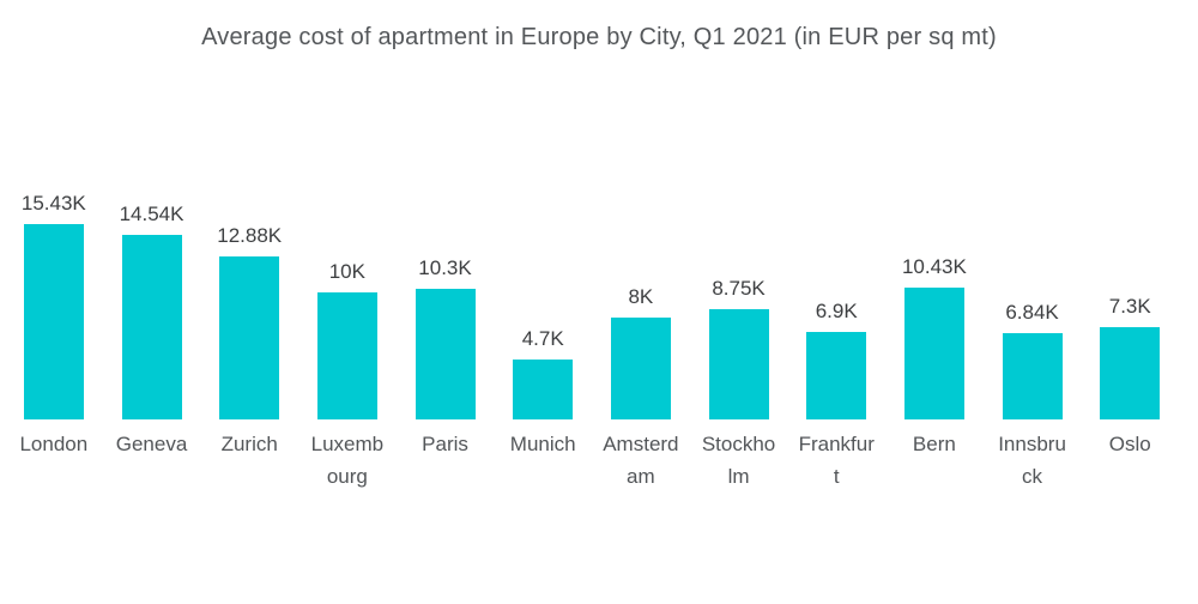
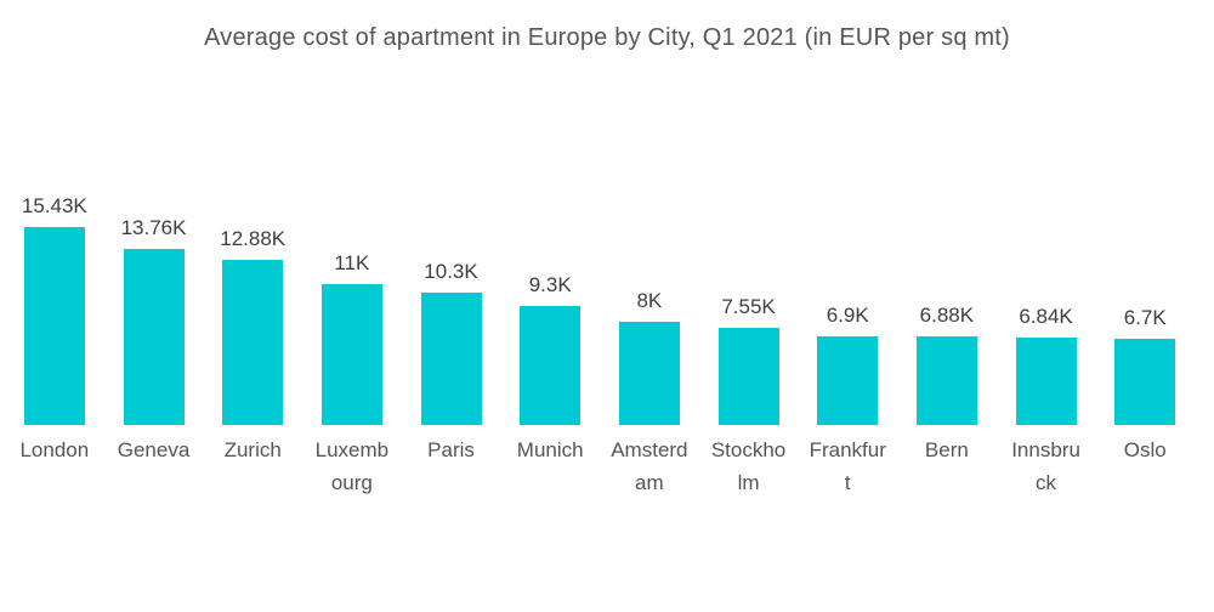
Geneva: 14.54K -> 13.76K
Luxembourg: 10K -> 11K
Munich: 4.7K -> 9.3K
Stockholm: 8.75K -> 7.55K
Bern: 10.43K -> 6.88K
Oslo: 7.3K -> 6.7K
